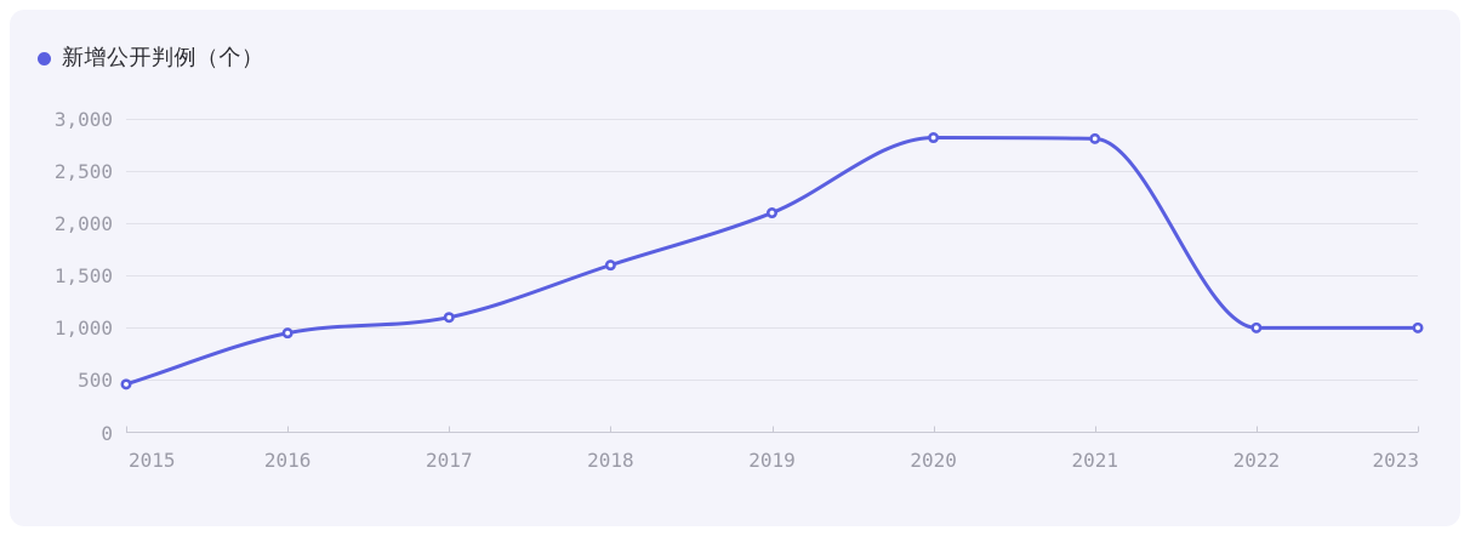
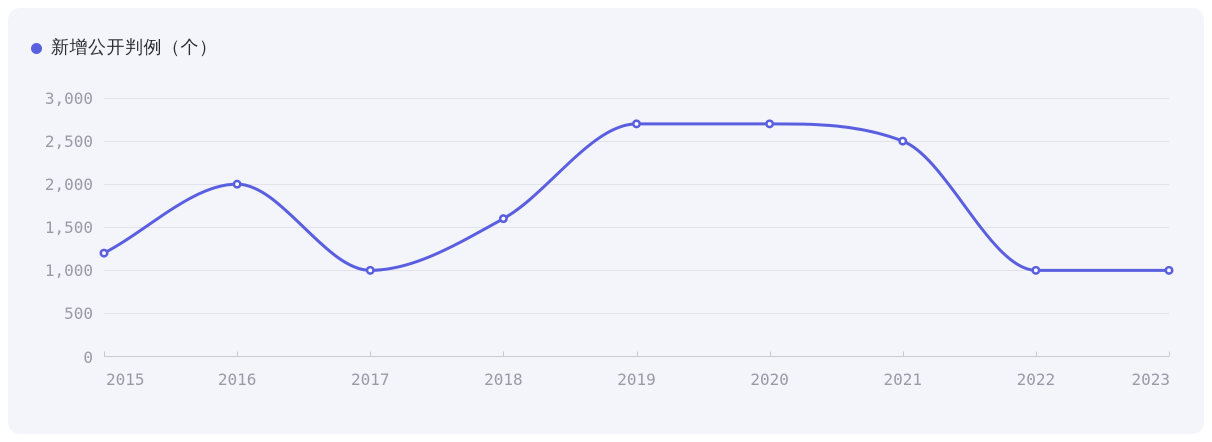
2015: 500 -> 1200
2016: 1000 -> 2000
2017: 1100 -> 1000
2019: 2100 -> 2700
2020: 2800 -> 2700
2021: 2800 -> 2500
